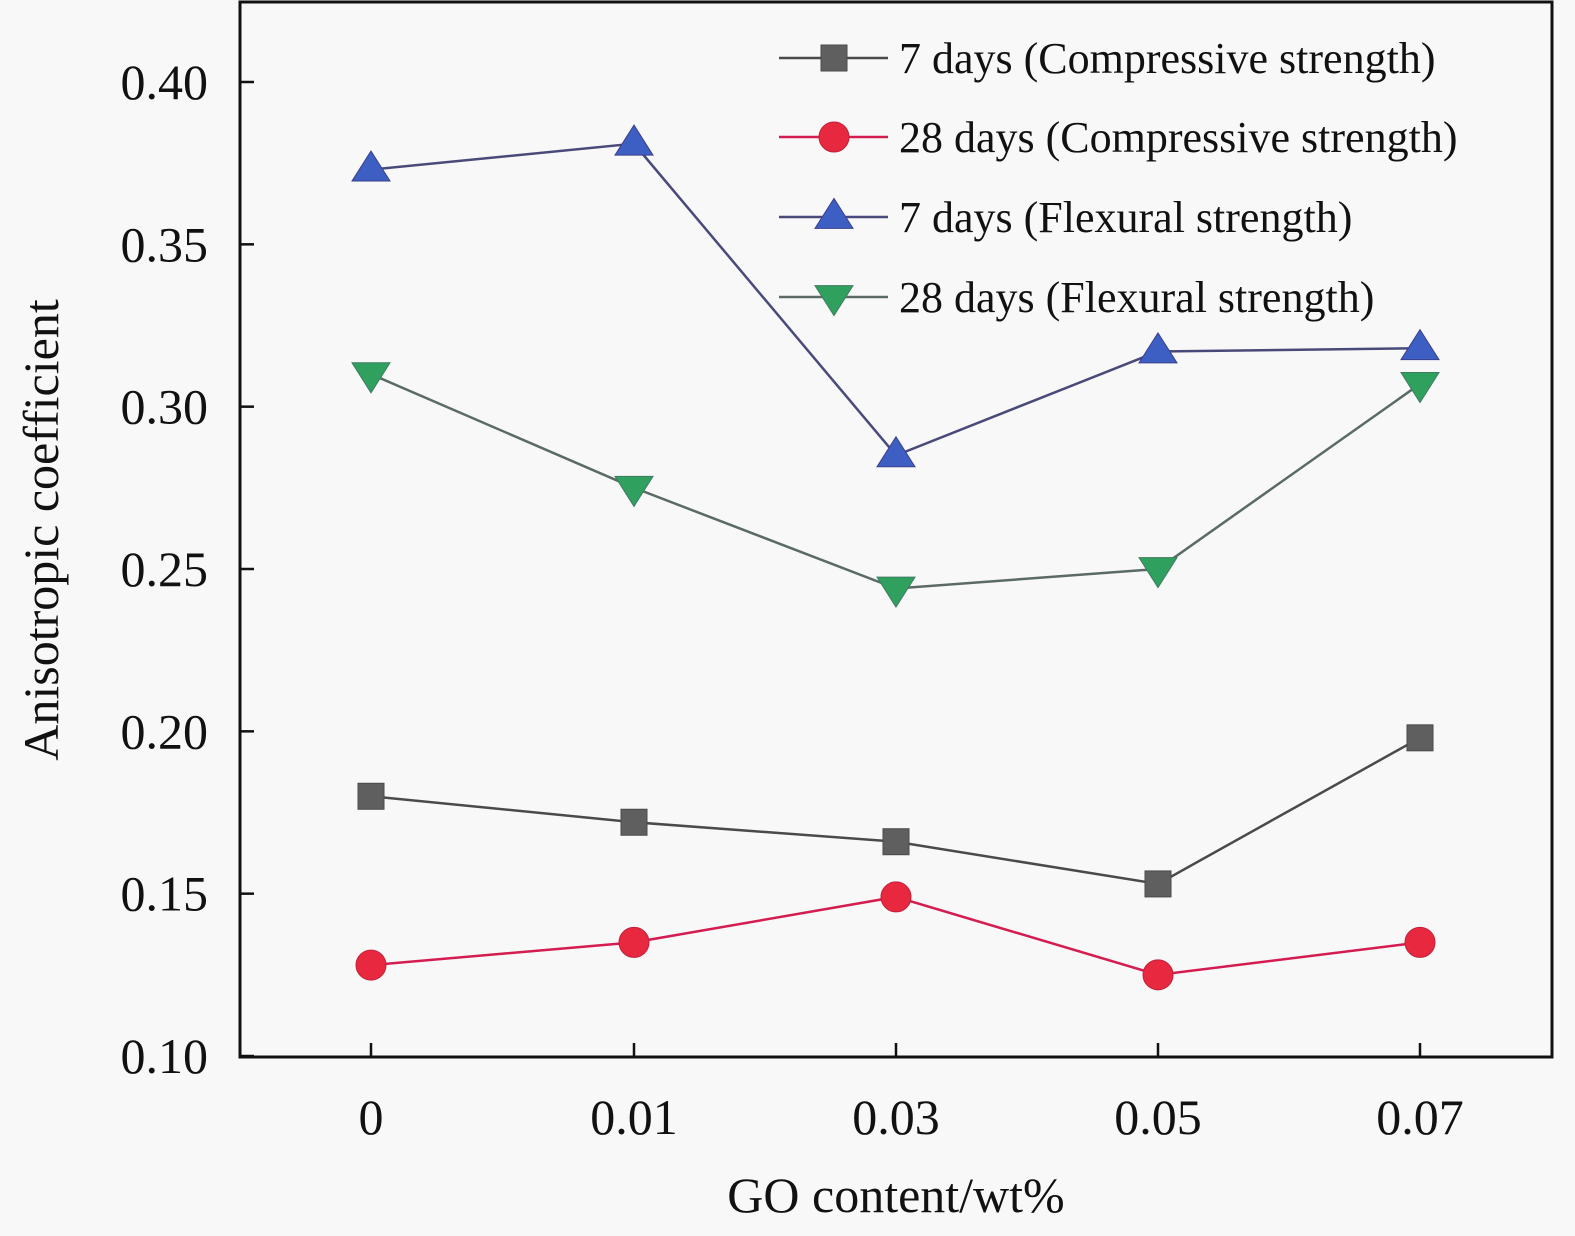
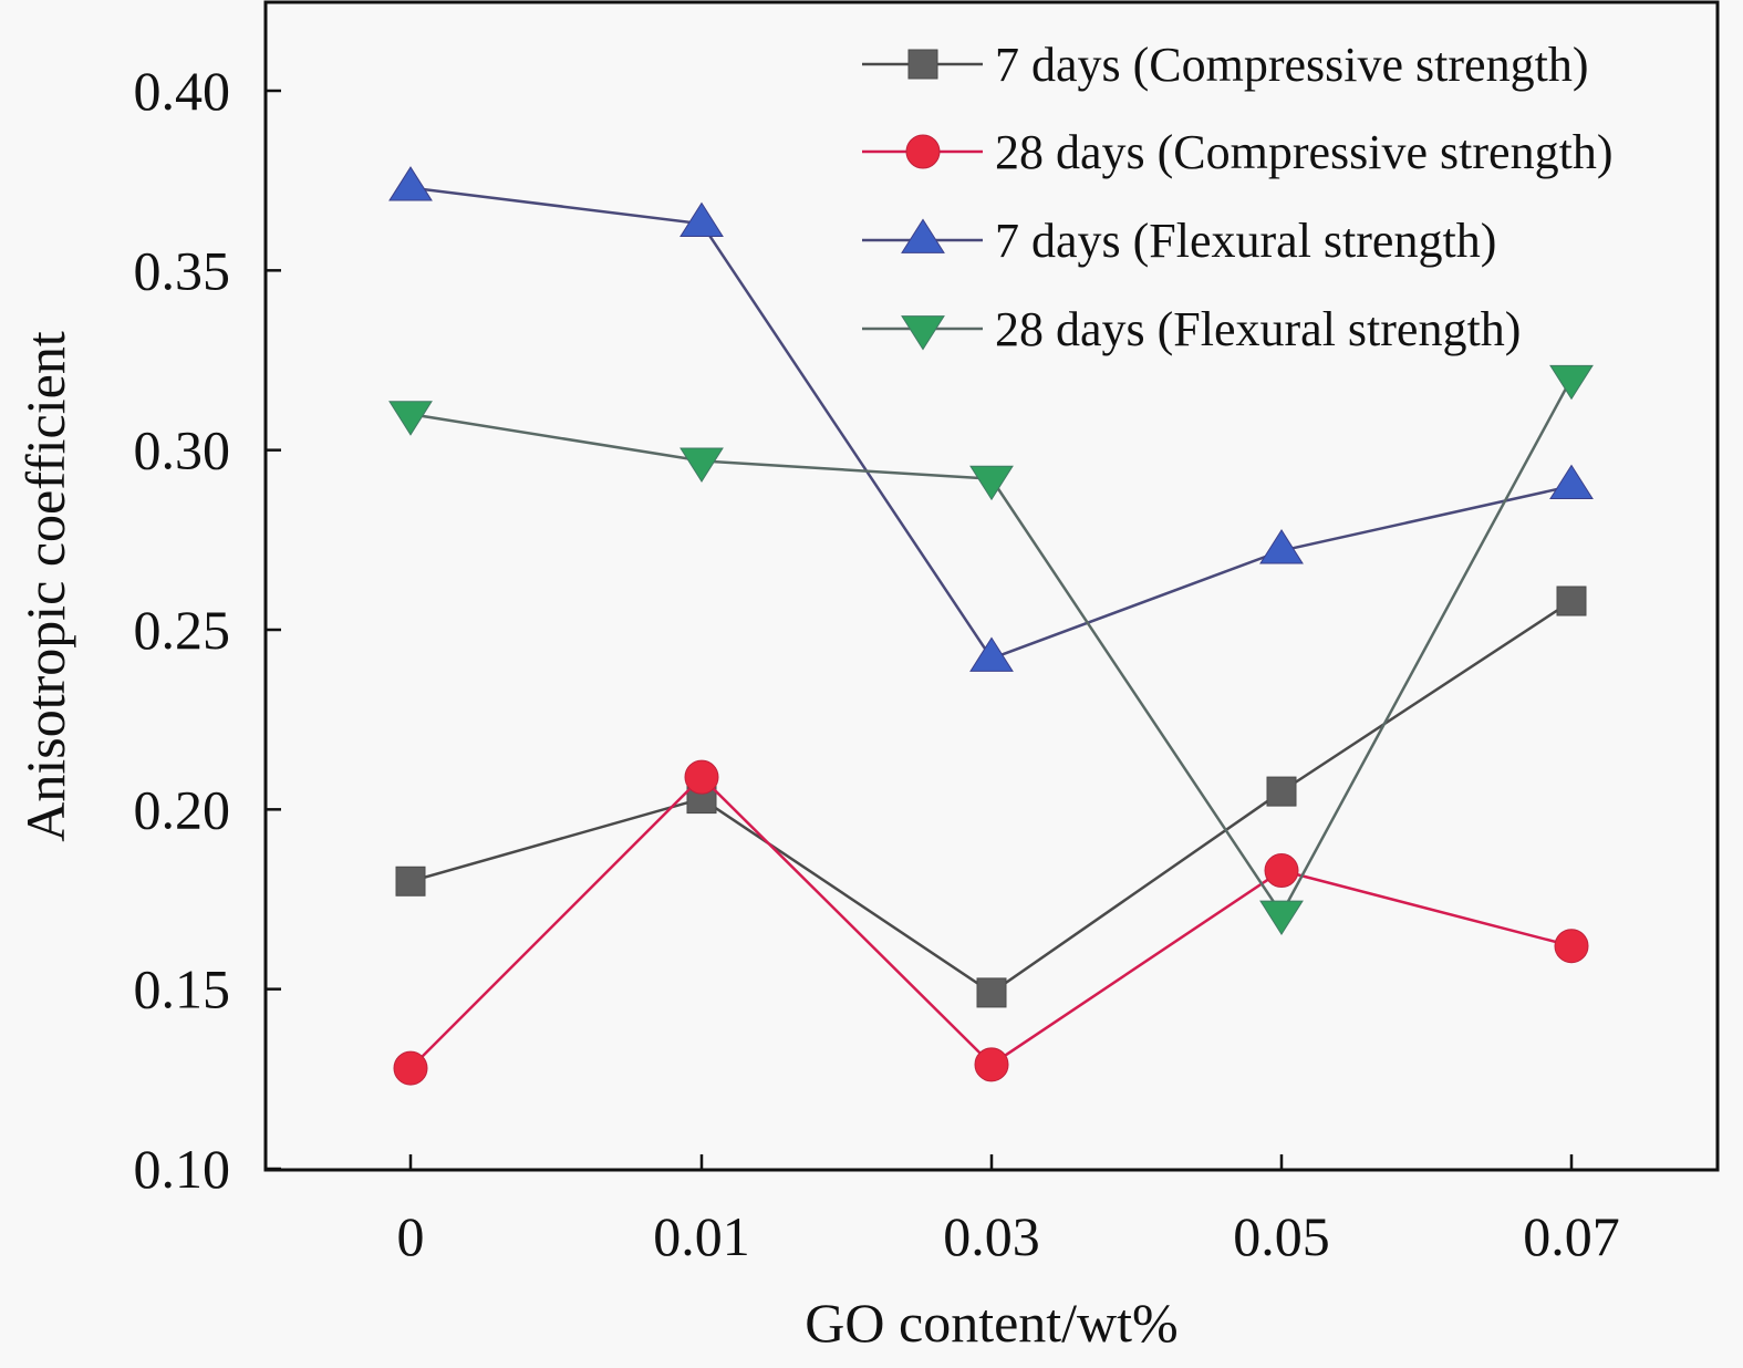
7 days (Compressive strength)/0.01: 0.172 -> 0.203
28 days (Compressive strength)/0.01: 0.135 -> 0.209
7 days (Flexural strength)/0.01: 0.381 -> 0.363
28 days (Flexural strength)/0.01: 0.275 -> 0.297
7 days (Compressive strength)/0.03: 0.166 -> 0.149
28 days (Compressive strength)/0.03: 0.149 -> 0.129
7 days (Flexural strength)/0.03: 0.285 -> 0.242
28 days (Flexural strength)/0.03: 0.244 -> 0.292
7 days (Compressive strength)/0.05: 0.153 -> 0.205
28 days (Compressive strength)/0.05: 0.125 -> 0.183
7 days (Flexural strength)/0.05: 0.317 -> 0.272
28 days (Flexural strength)/0.05: 0.250 -> 0.171
7 days (Compressive strength)/0.07: 0.198 -> 0.258
28 days (Compressive strength)/0.07: 0.135 -> 0.162
7 days (Flexural strength)/0.07: 0.318 -> 0.290
28 days (Flexural strength)/0.07: 0.307 -> 0.320
